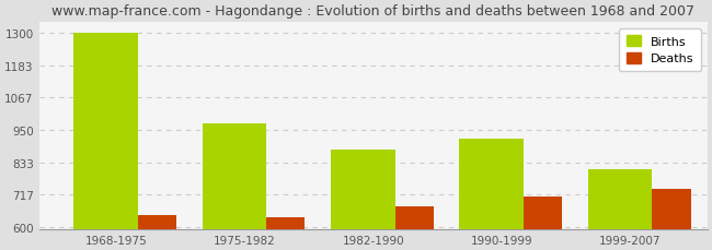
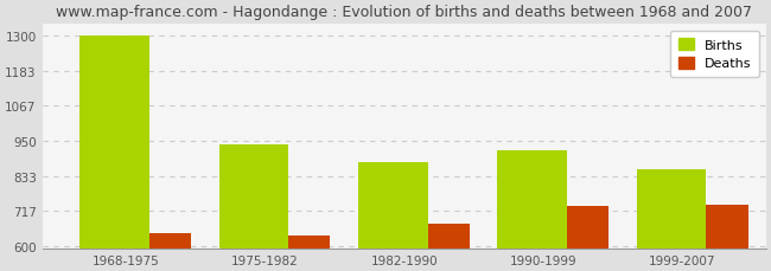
Births/1975-1982: 975 -> 940
Deaths/1990-1999: 710 -> 735
Births/1999-2007: 810 -> 855
